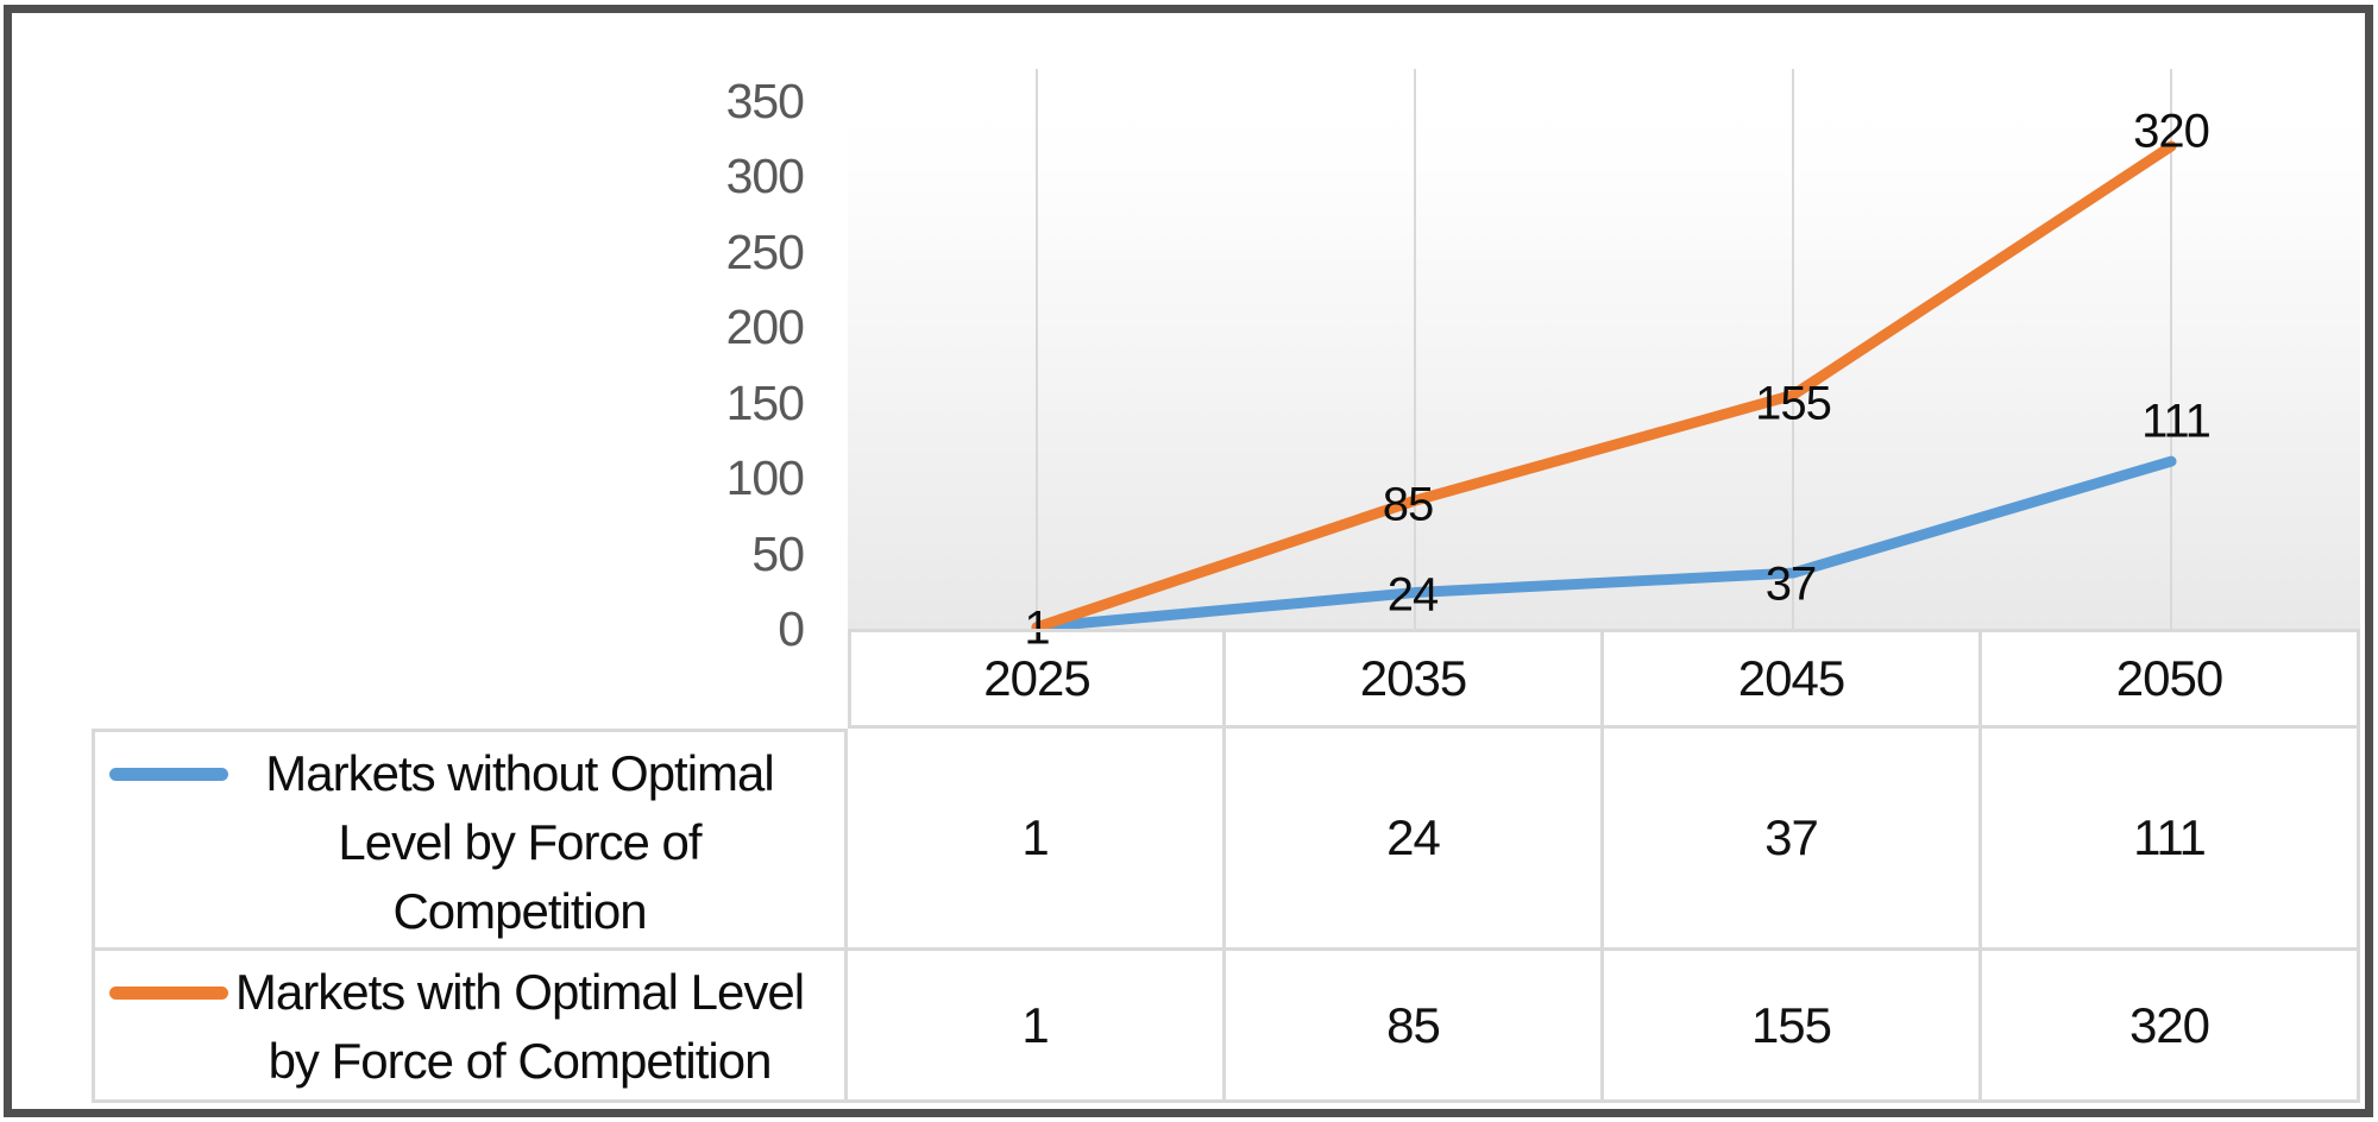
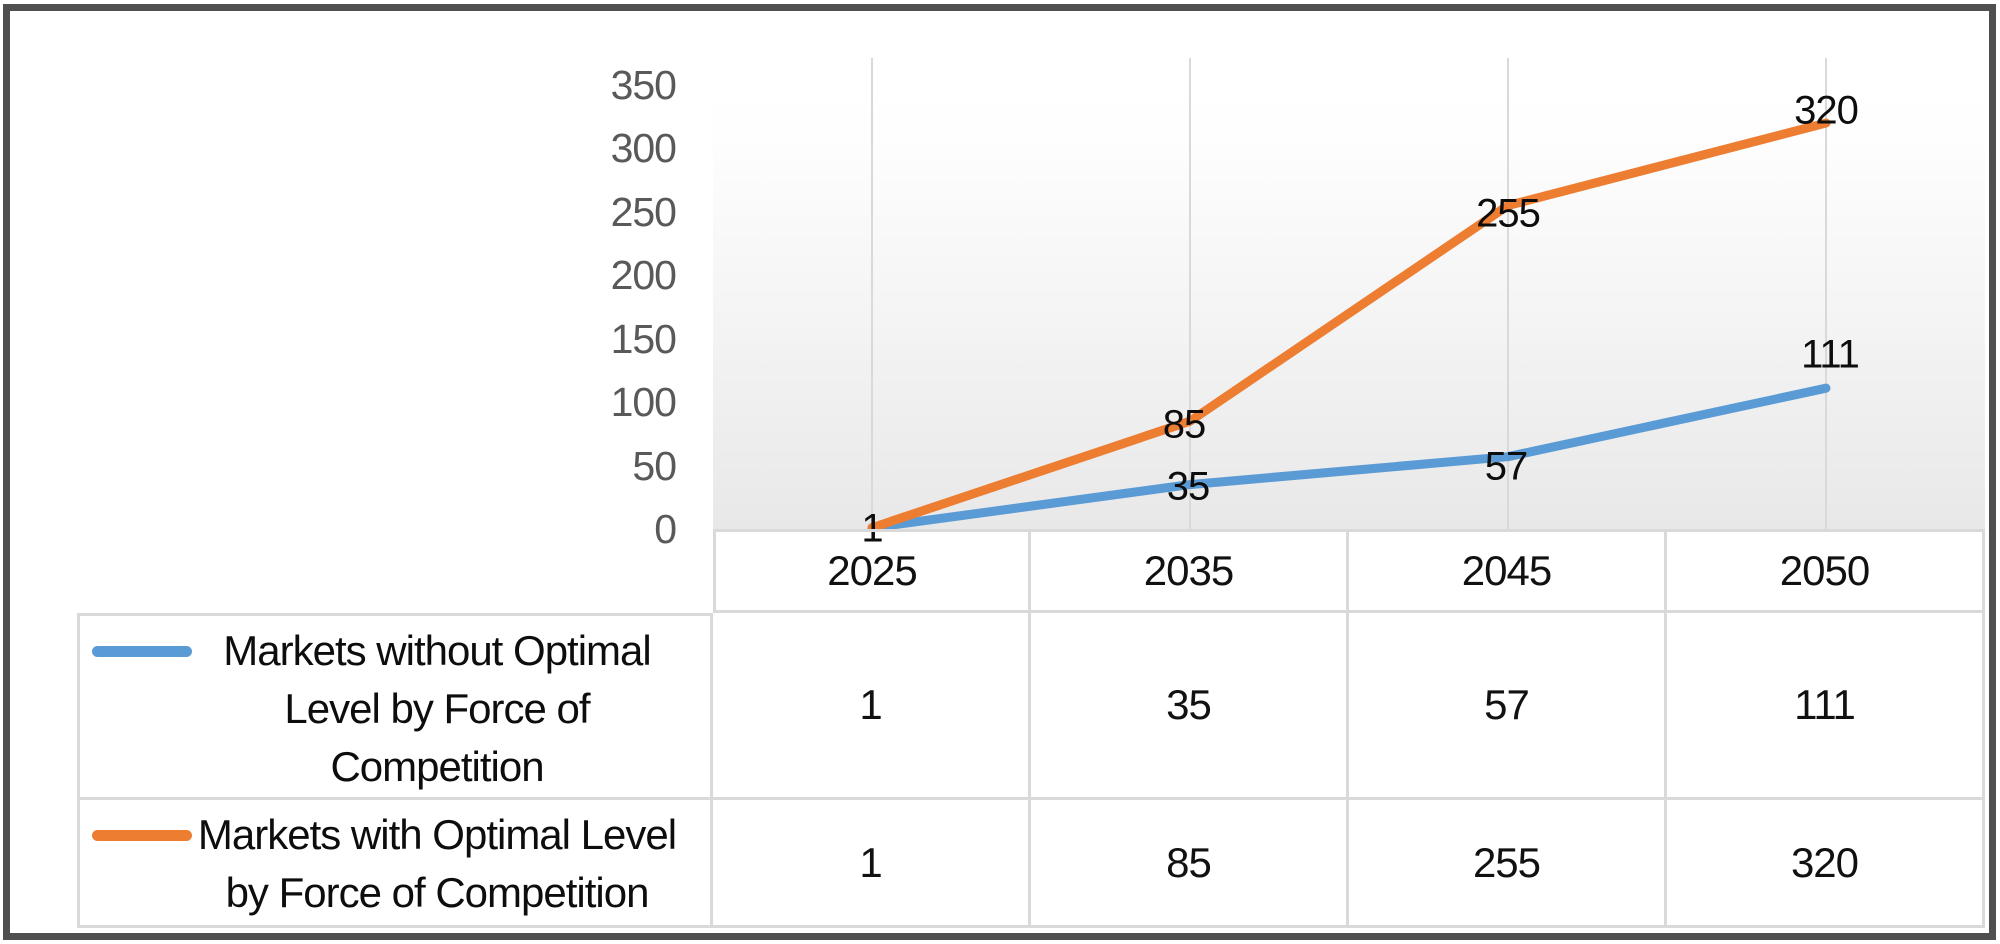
Markets without Optimal Level by Force of Competition/2035: 24 -> 35
Markets without Optimal Level by Force of Competition/2045: 37 -> 57
Markets with Optimal Level by Force of Competition/2045: 155 -> 255
